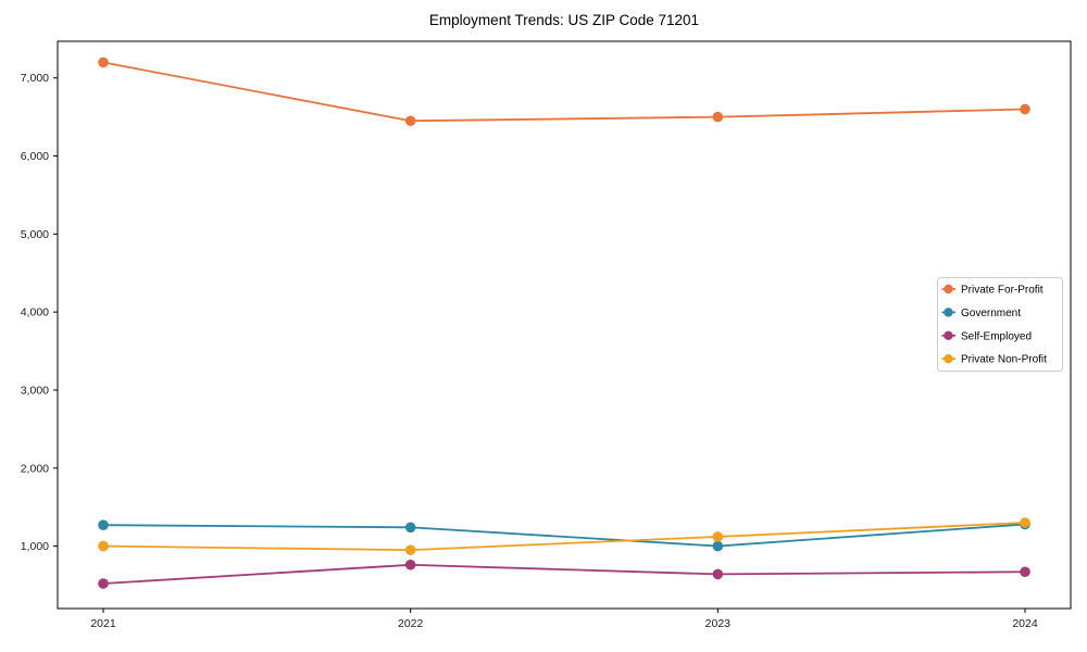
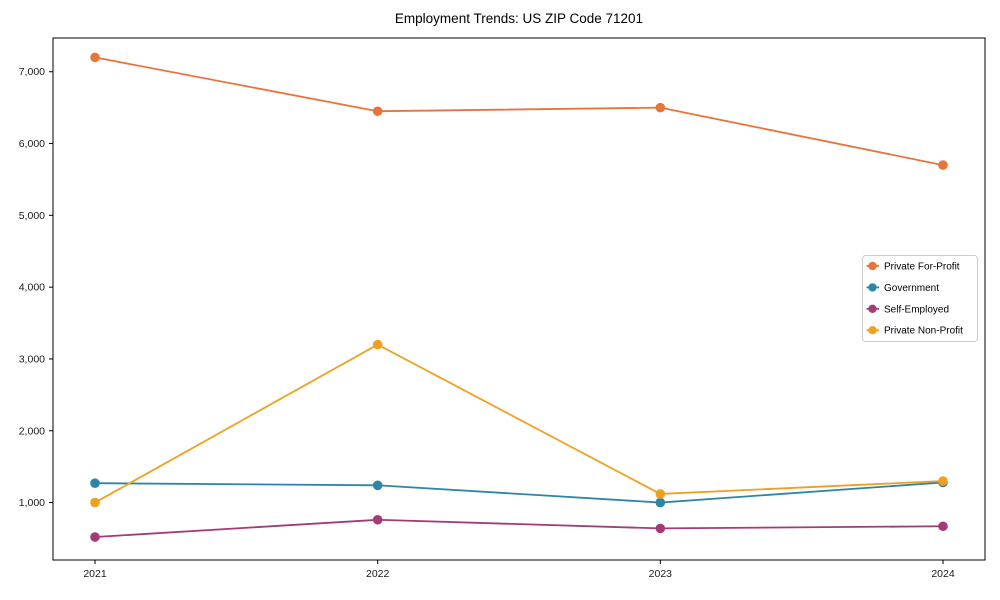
Private Non-Profit/2022: 1000 -> 3200
Private For-Profit/2024: 6600 -> 5700
